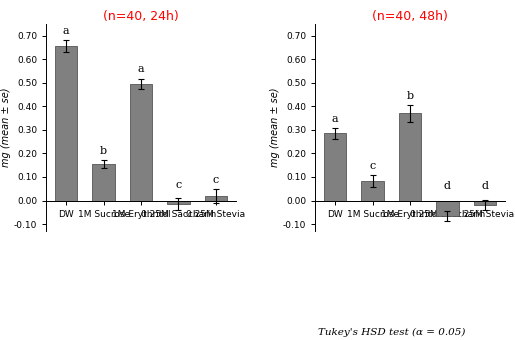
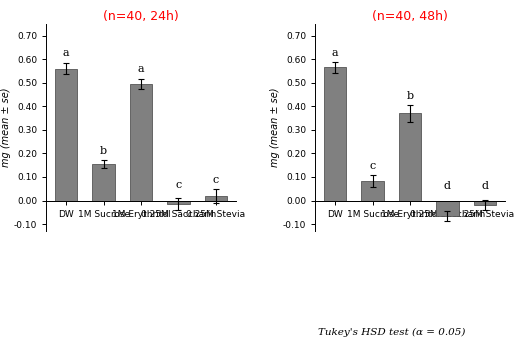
(n=40, 24h)/DW: 0.655 -> 0.560
(n=40, 48h)/DW: 0.285 -> 0.565
